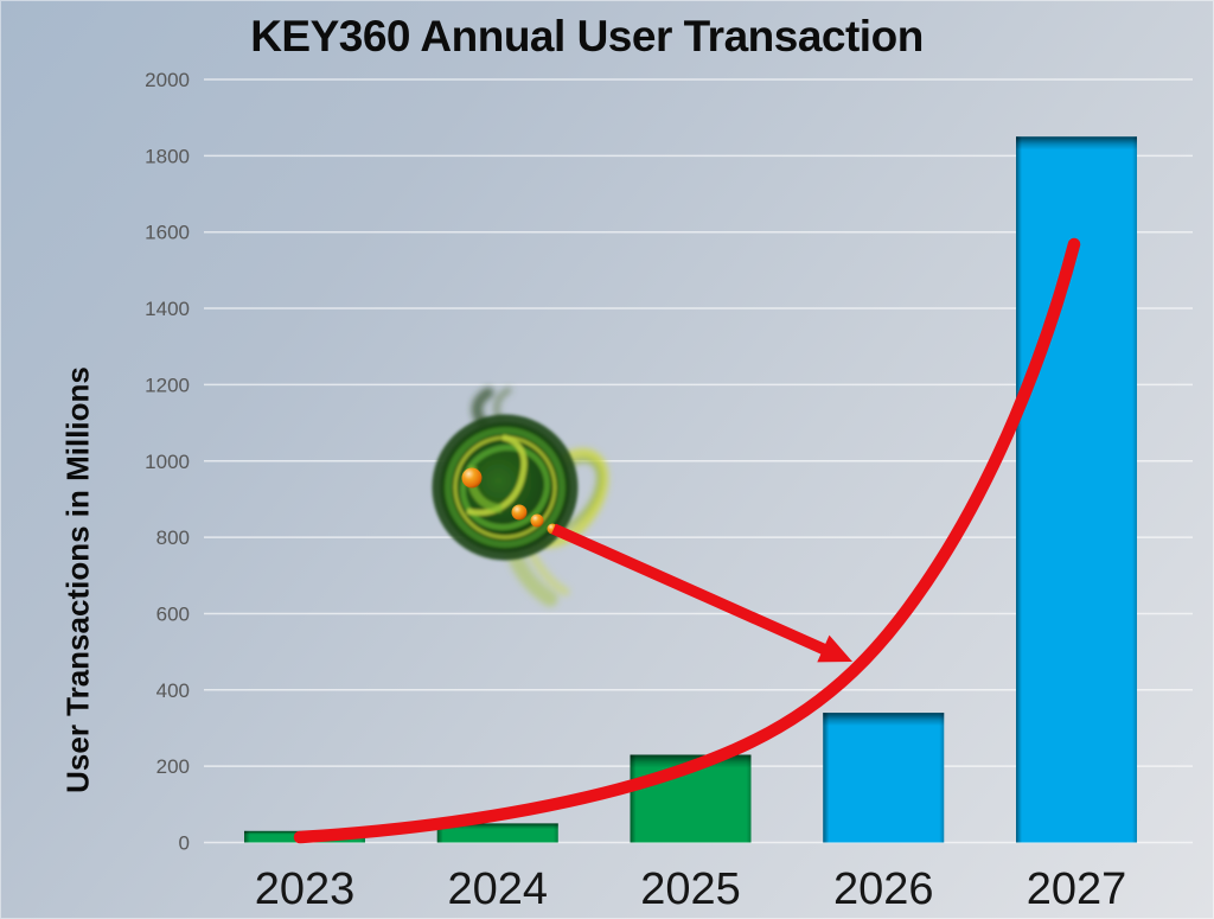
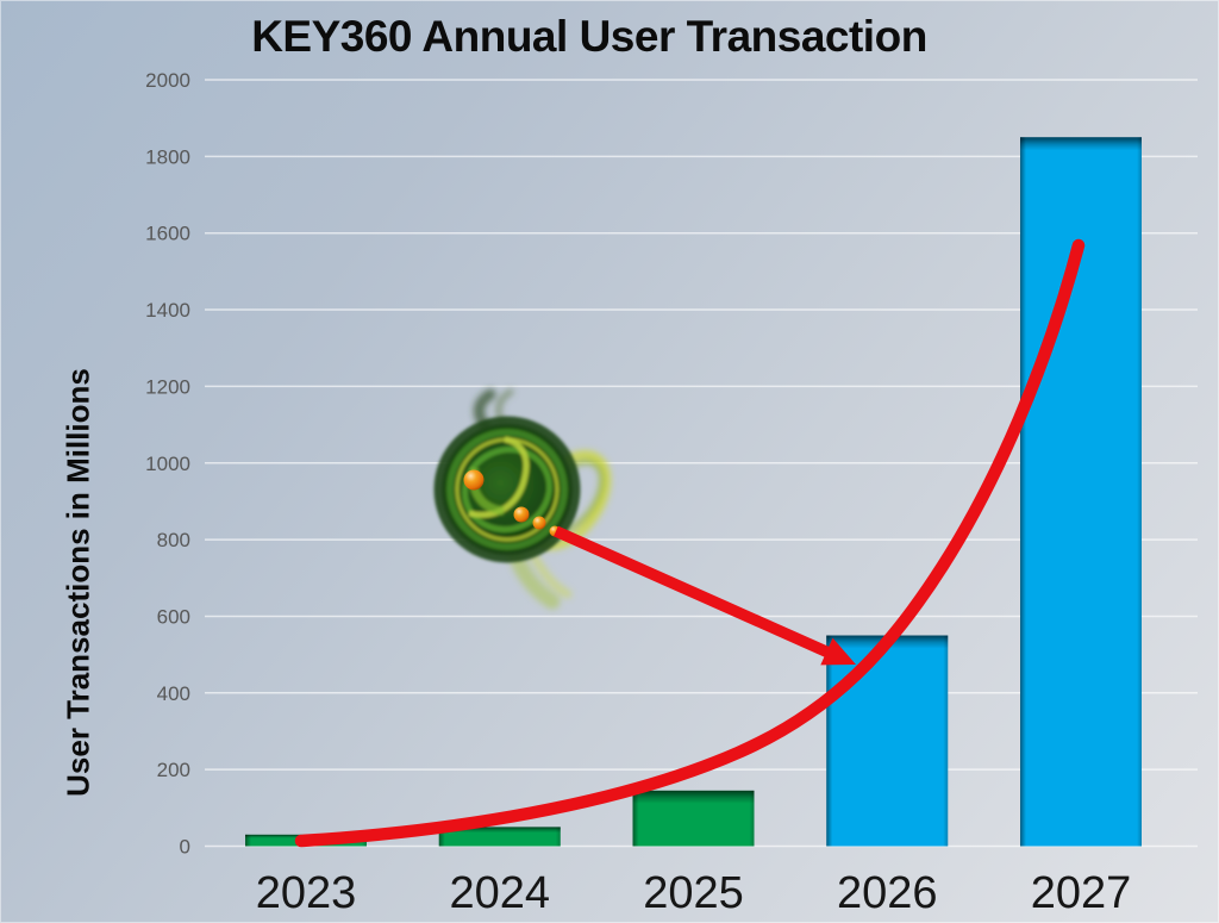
2025: 230 -> 140
2026: 340 -> 550
